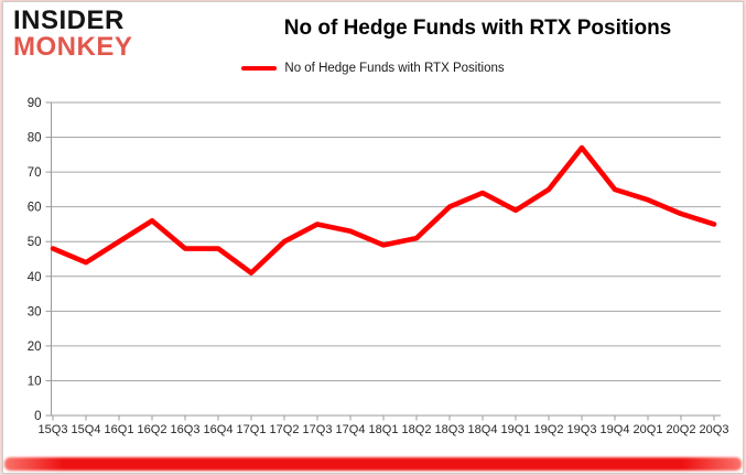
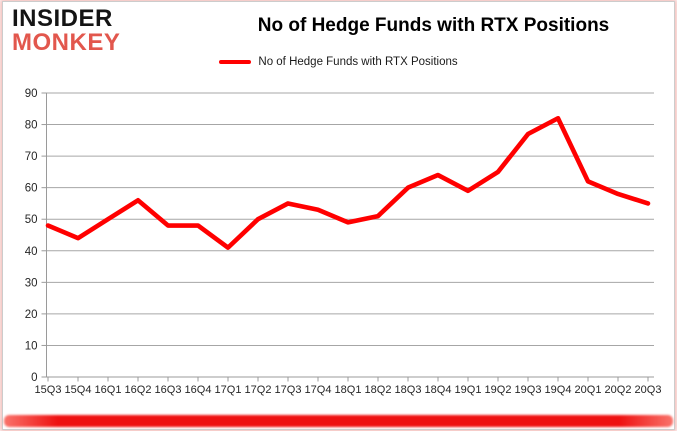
19Q4: 65 -> 82
